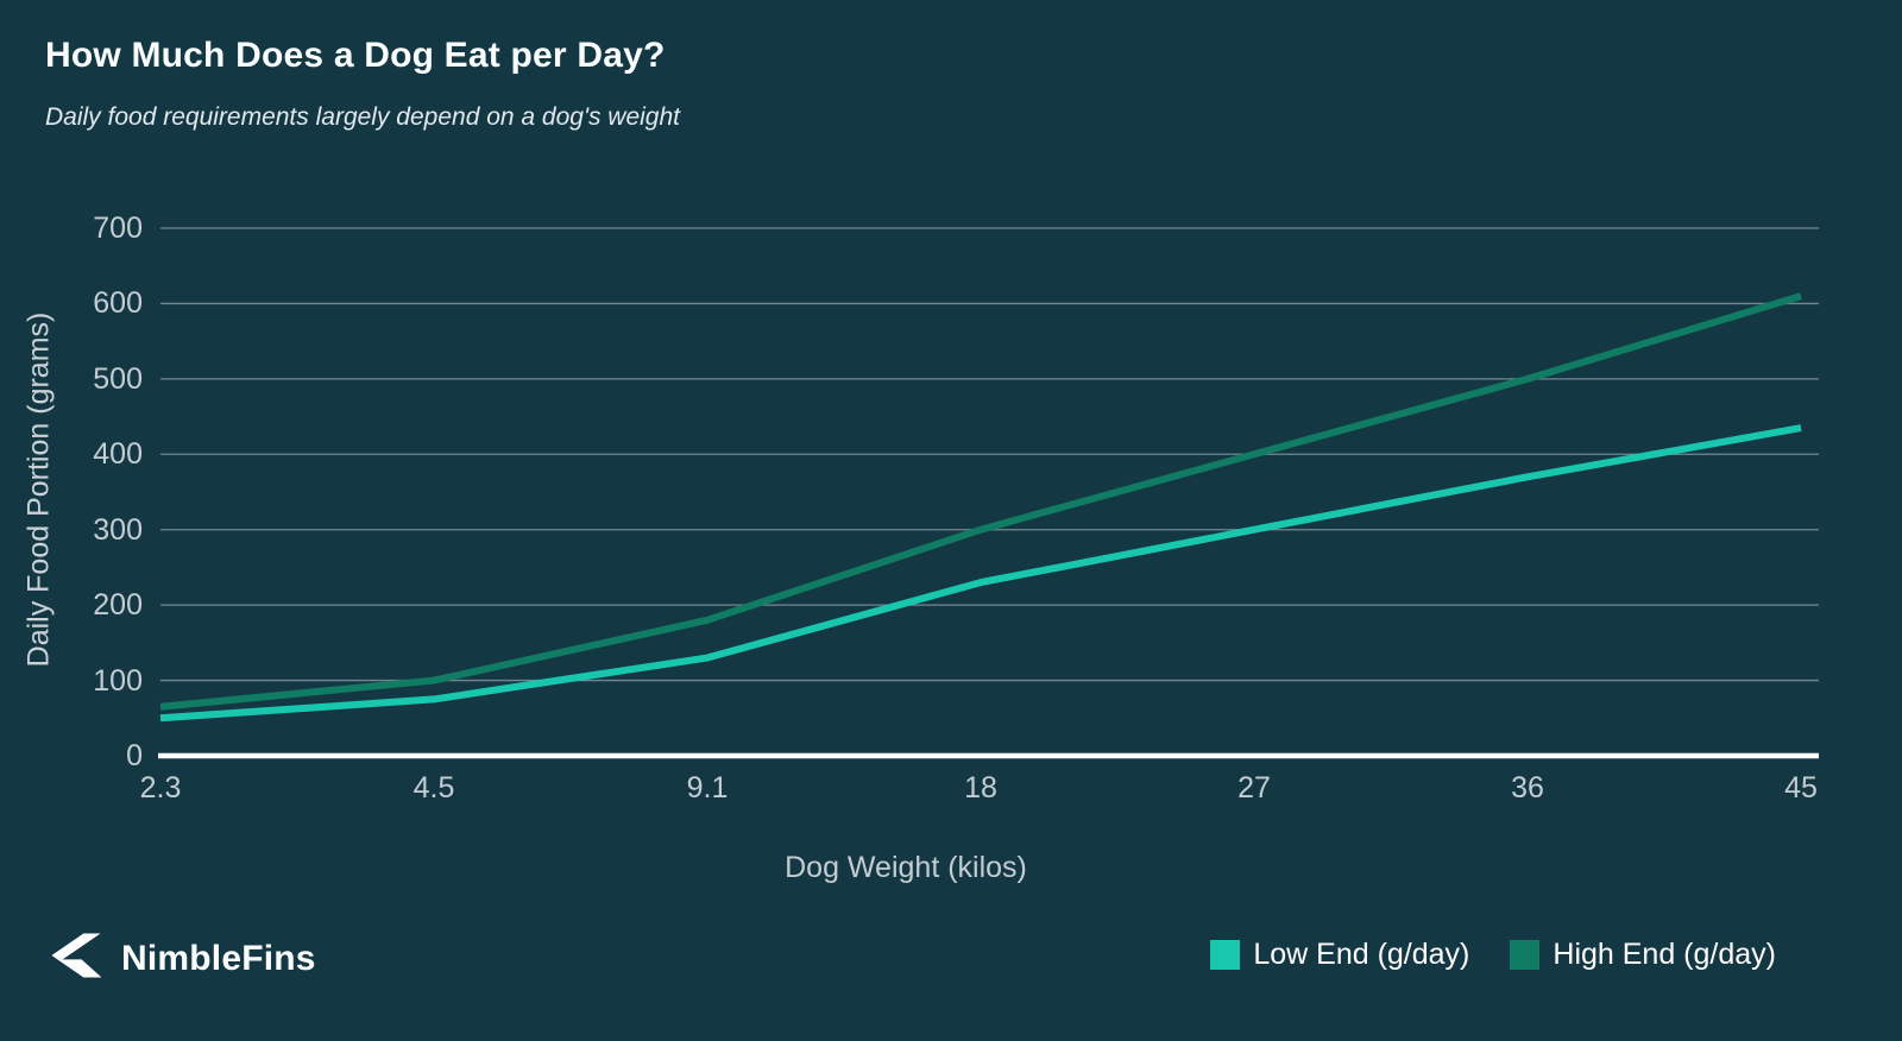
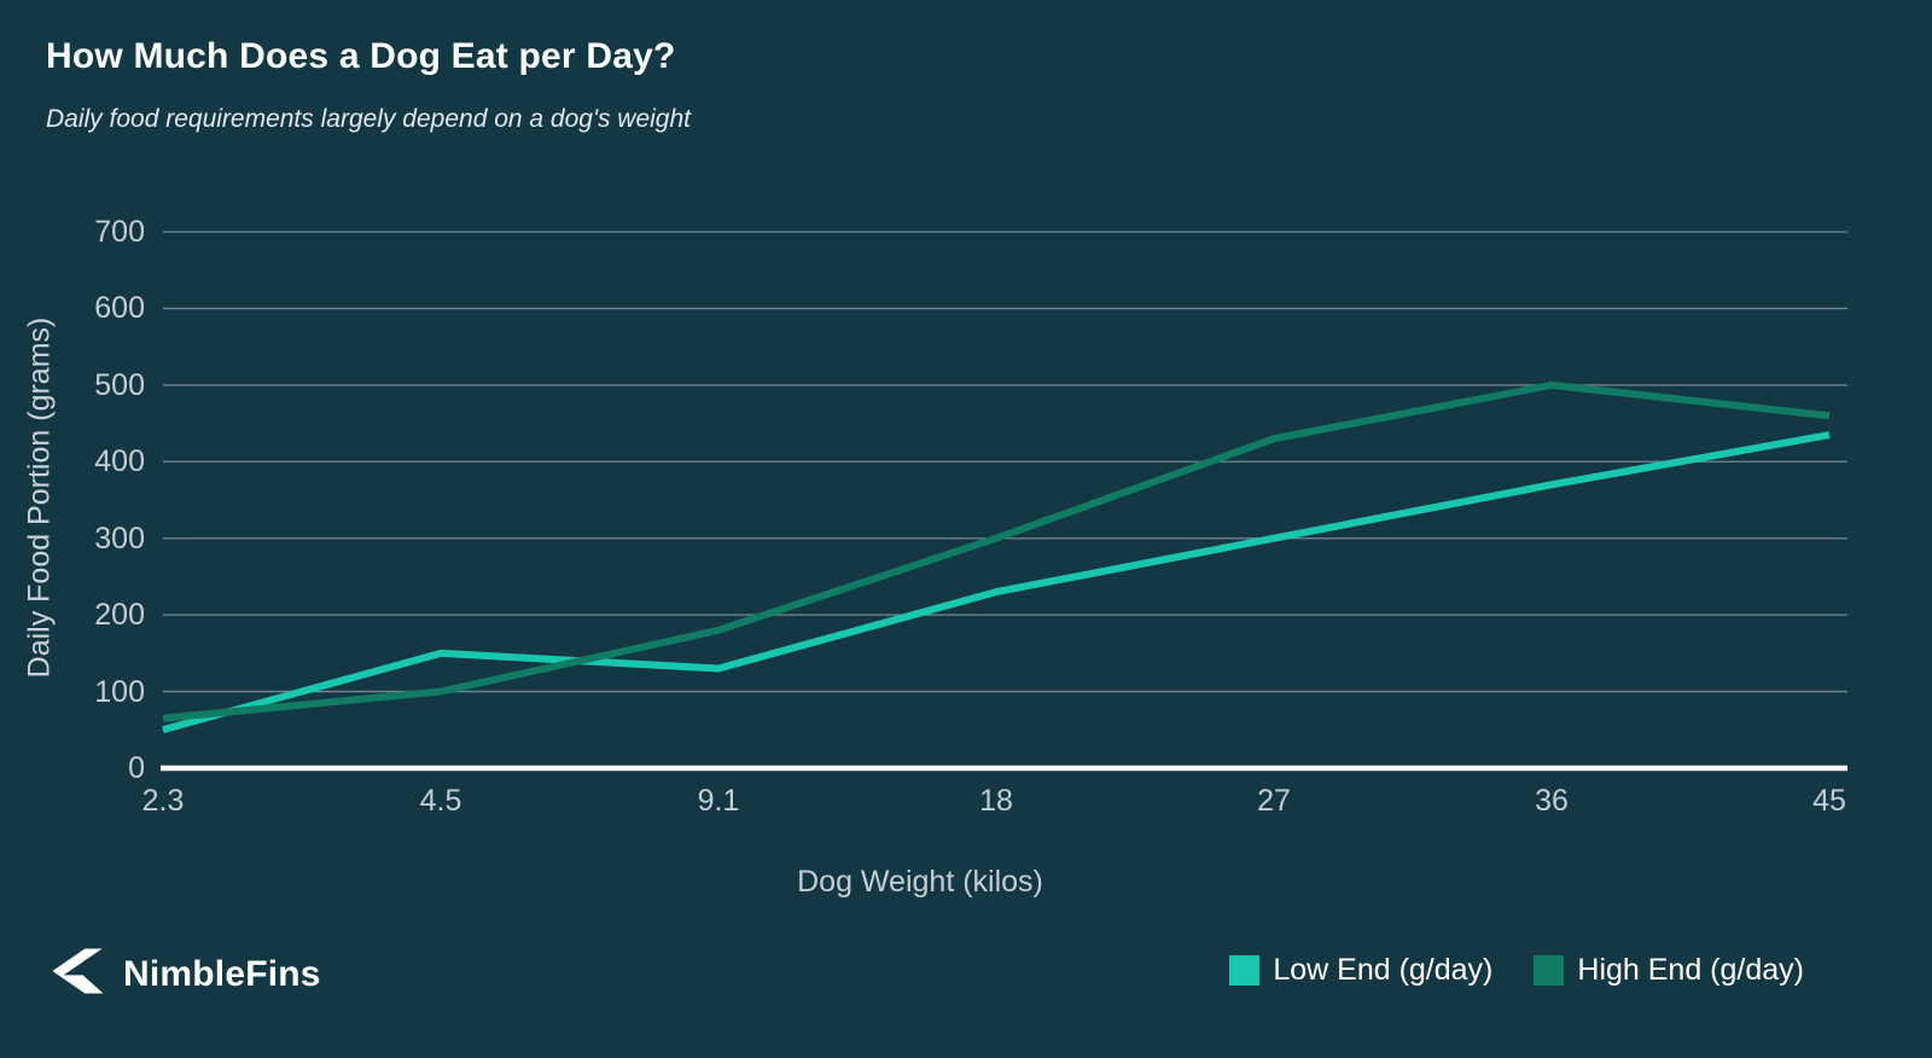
Low End (g/day)/4.5: 80 -> 150
High End (g/day)/27: 400 -> 430
High End (g/day)/45: 610 -> 460
